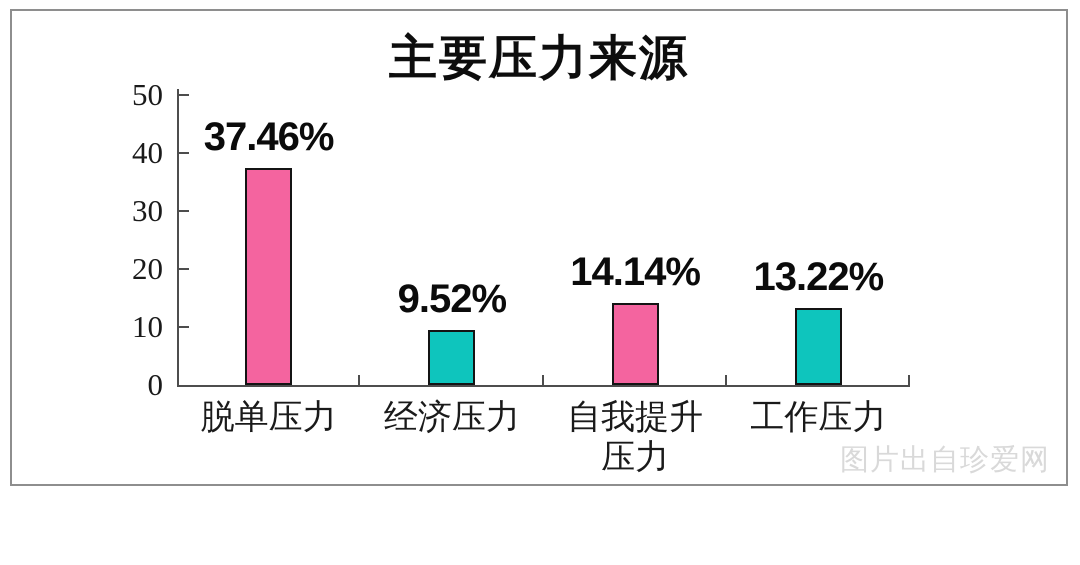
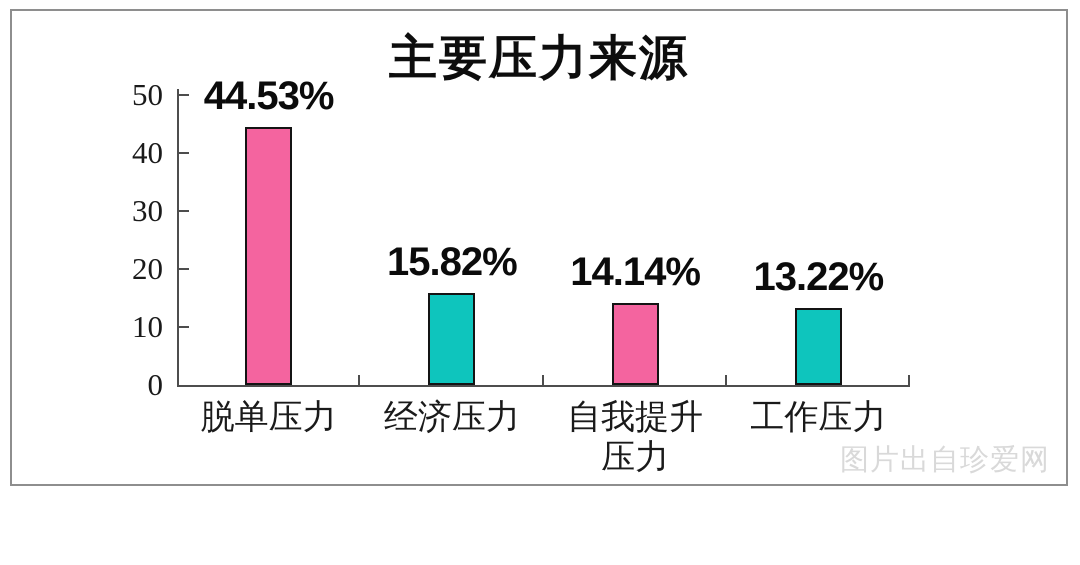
脱单压力: 37.46% -> 44.53%
经济压力: 9.52% -> 15.82%
